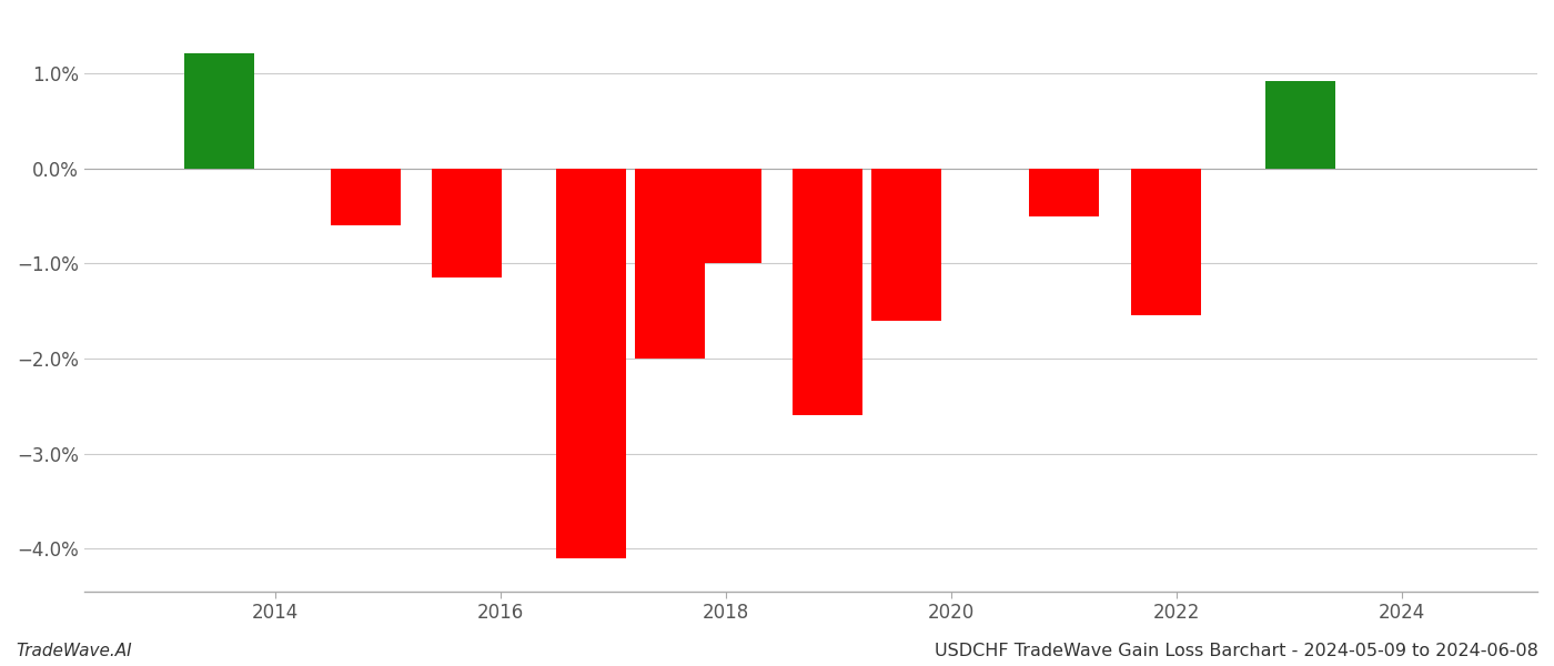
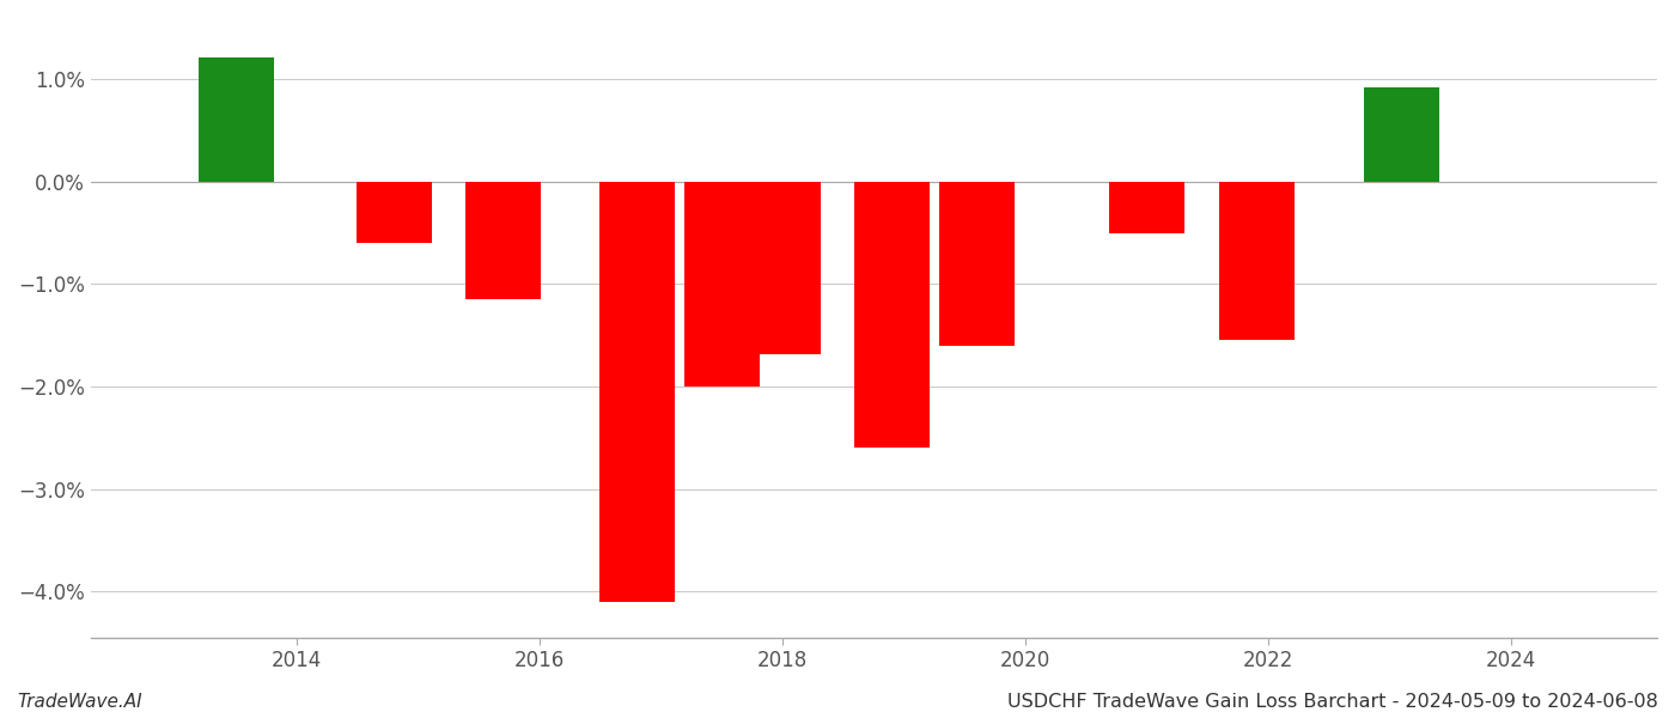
2018: -1.00% -> -1.68%
